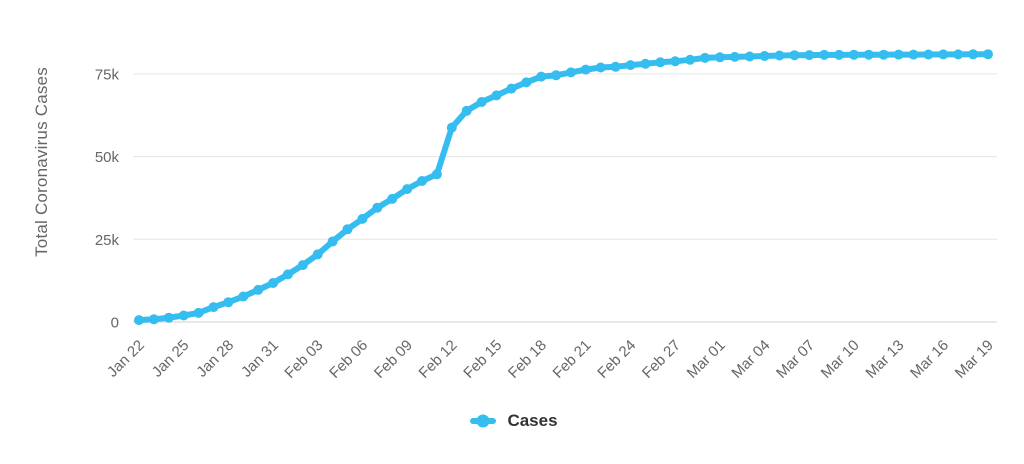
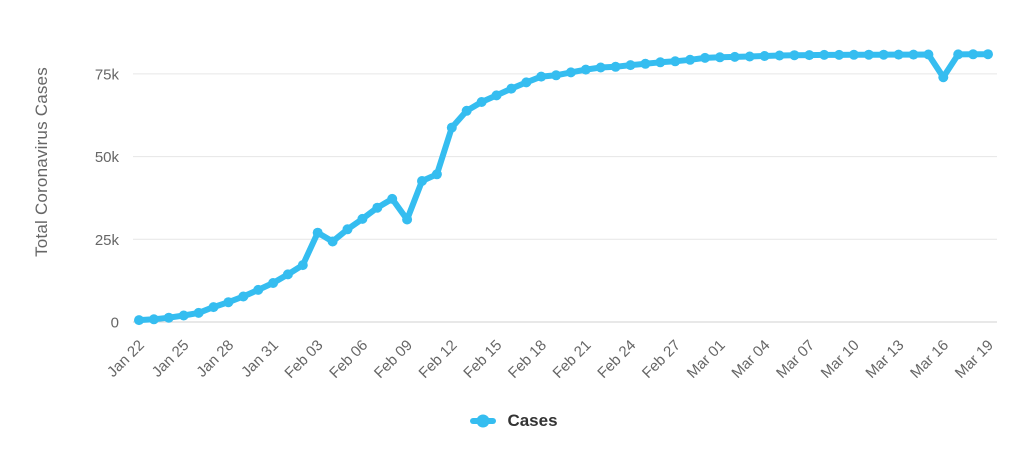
Feb 03: 20k -> 27k
Feb 09: 40k -> 31k
Mar 16: 81k -> 74k
